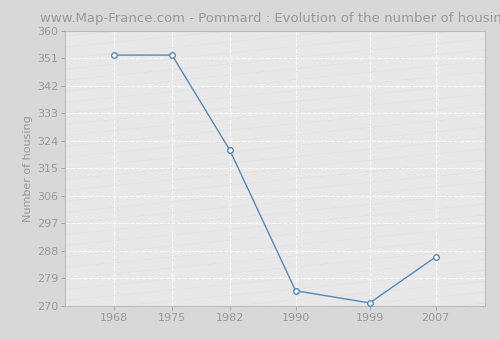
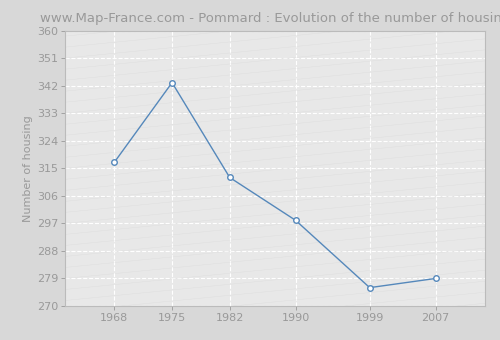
1968: 352 -> 317
1975: 352 -> 343
1982: 321 -> 312
1990: 275 -> 298
1999: 271 -> 276
2007: 286 -> 279
